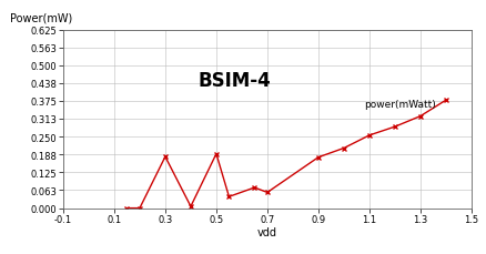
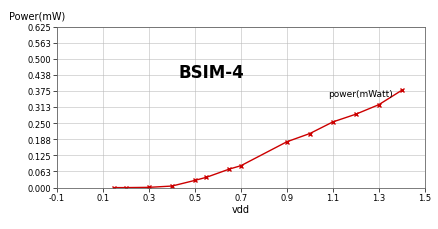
0.3: 0.180 -> 0.001
0.5: 0.190 -> 0.028
0.7: 0.055 -> 0.085
